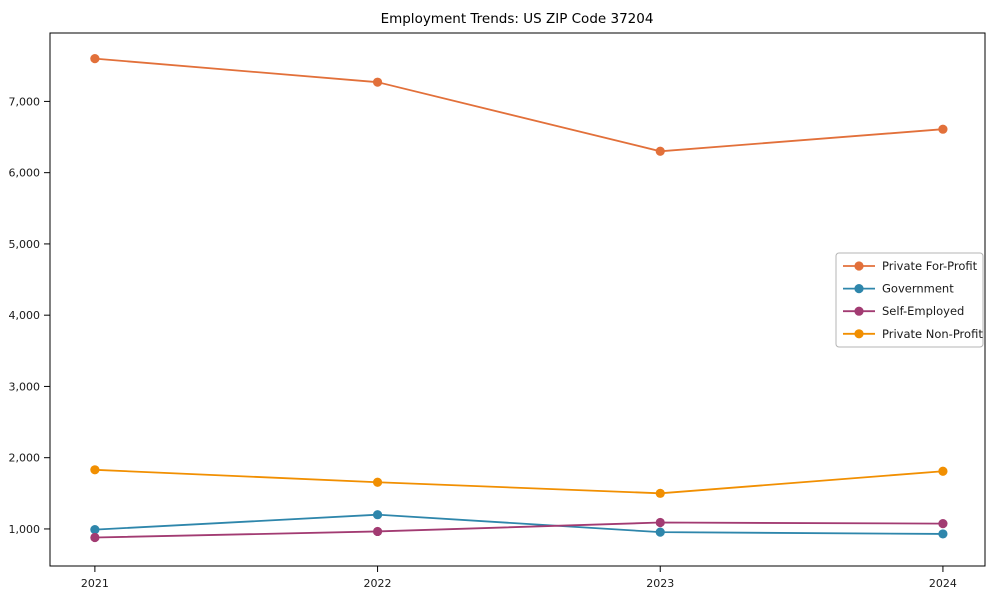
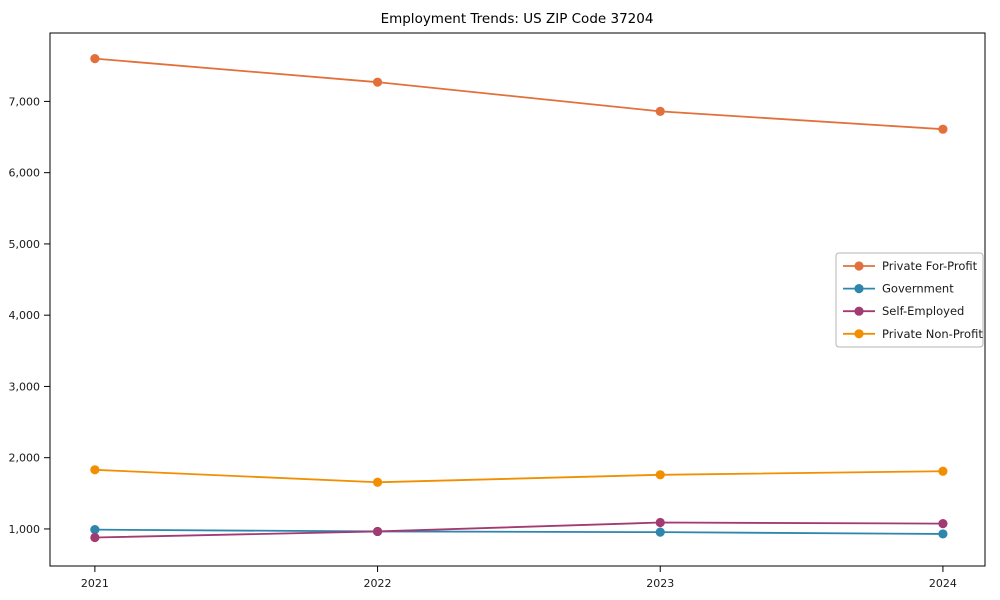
Government/2022: 1200 -> 1000
Private For-Profit/2023: 6300 -> 6900
Private Non-Profit/2023: 1500 -> 1800
